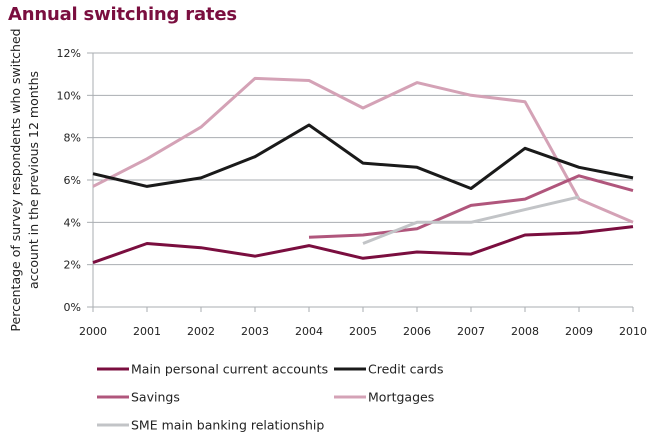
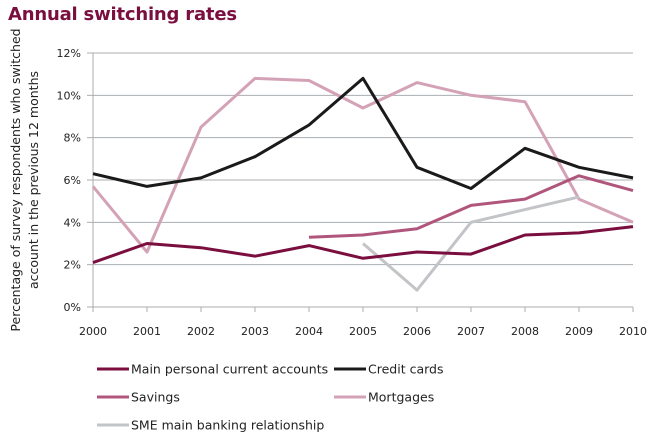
Mortgages/2001: 7.0% -> 2.6%
Credit cards/2005: 6.8% -> 10.8%
SME main banking relationship/2006: 4.0% -> 0.8%
